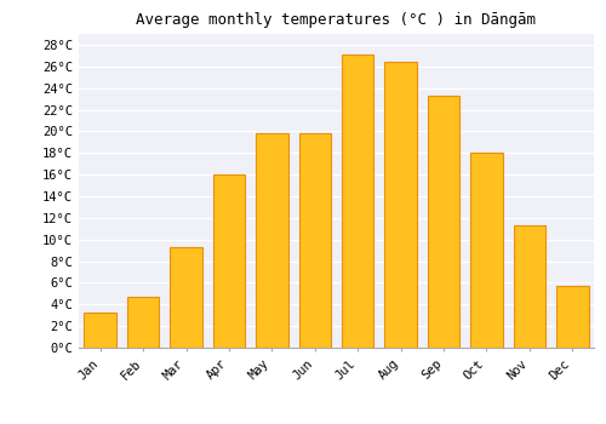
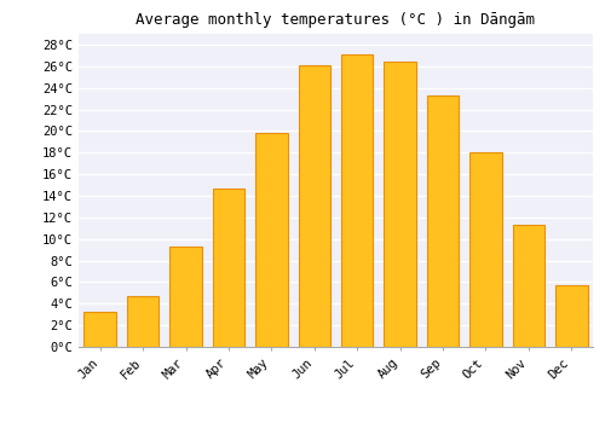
Apr: 16.0°C -> 14.7°C
Jun: 19.8°C -> 26.1°C
